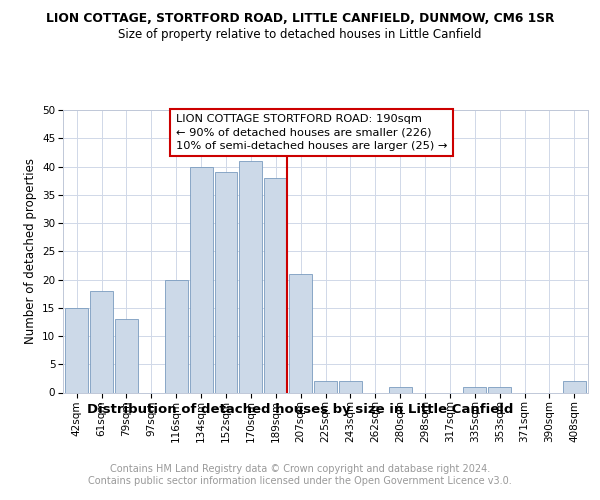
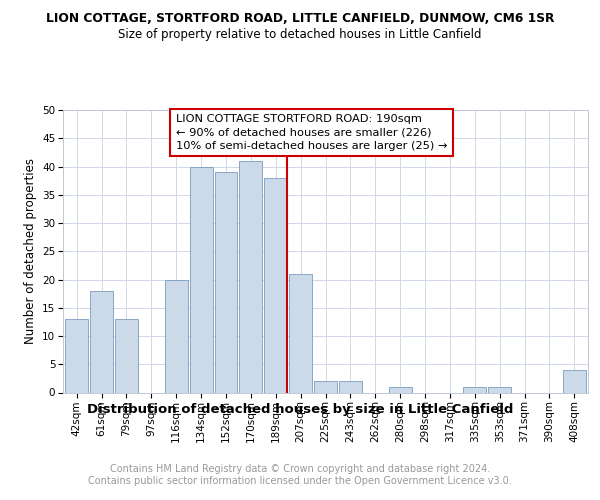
42sqm: 15 -> 13
408sqm: 2 -> 4
